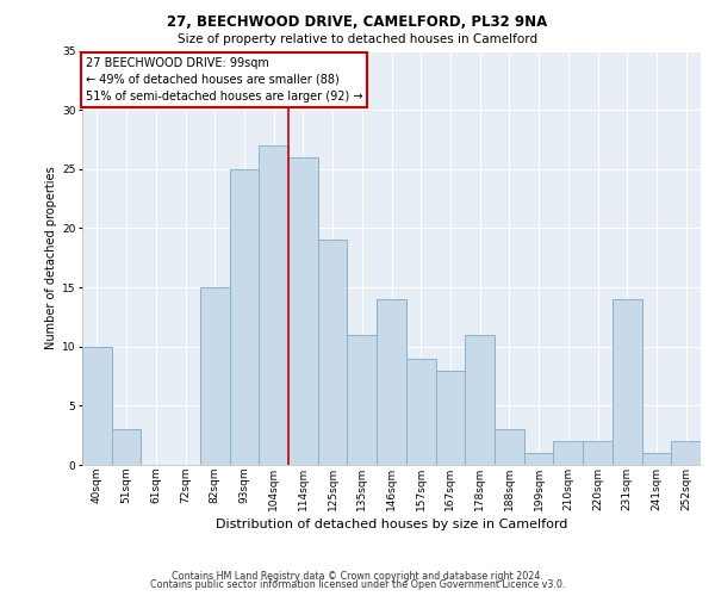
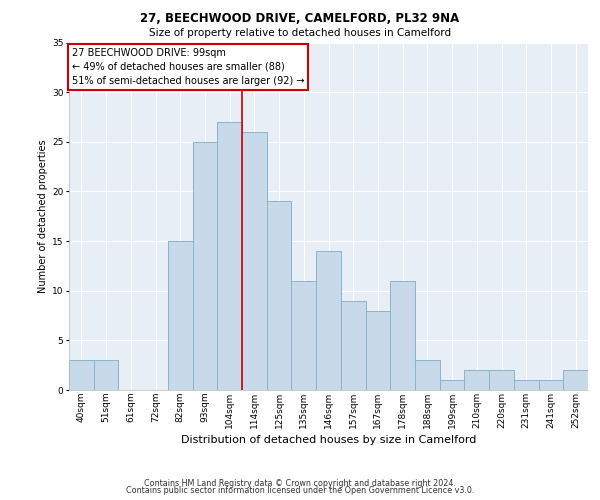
40sqm: 10 -> 3
231sqm: 14 -> 1
